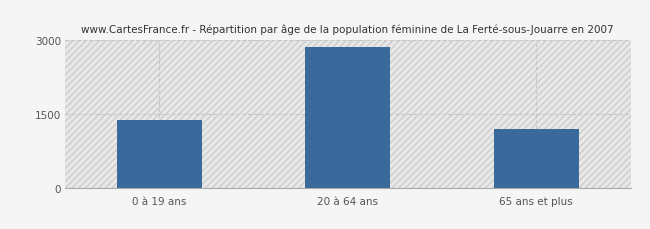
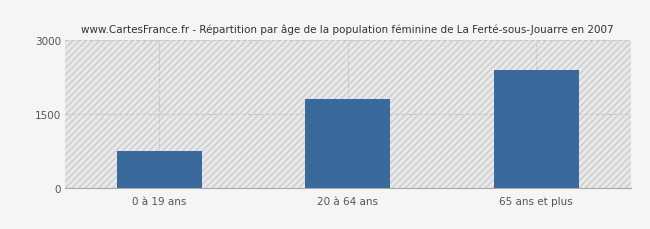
0 à 19 ans: 1380 -> 750
20 à 64 ans: 2860 -> 1800
65 ans et plus: 1200 -> 2400
